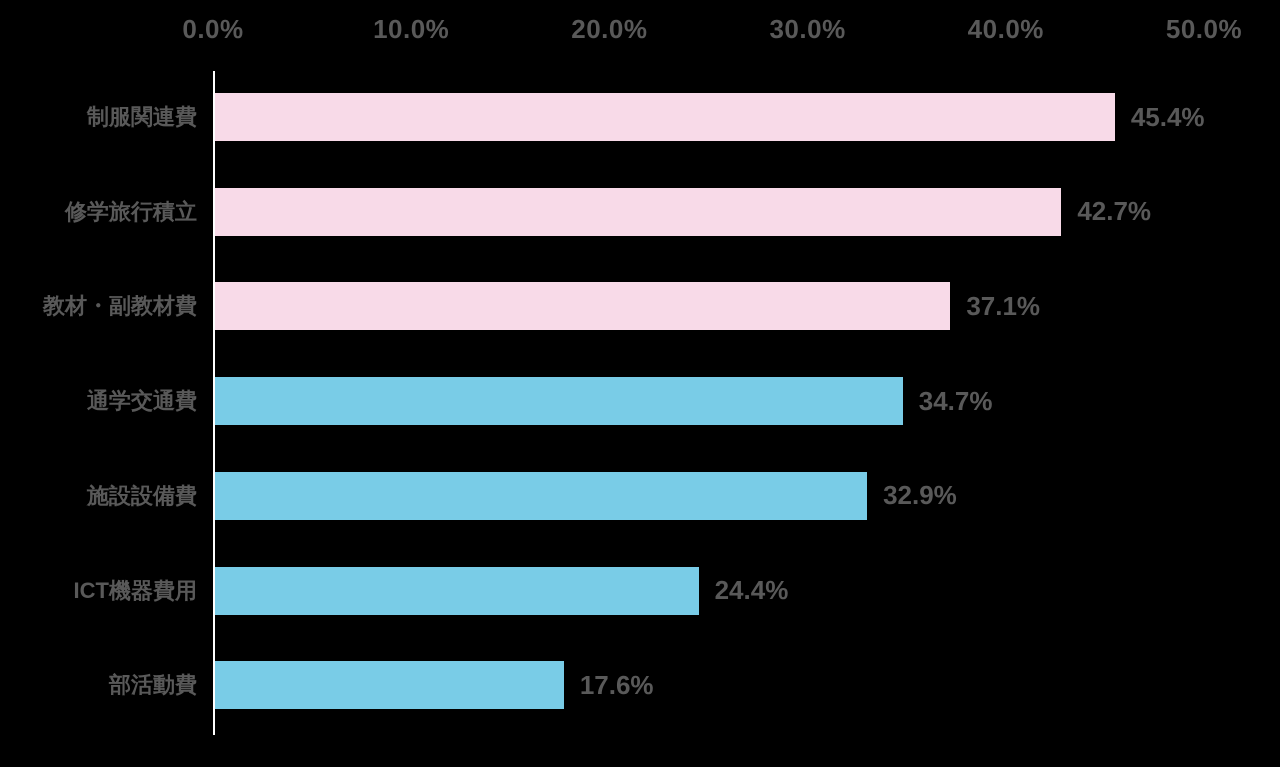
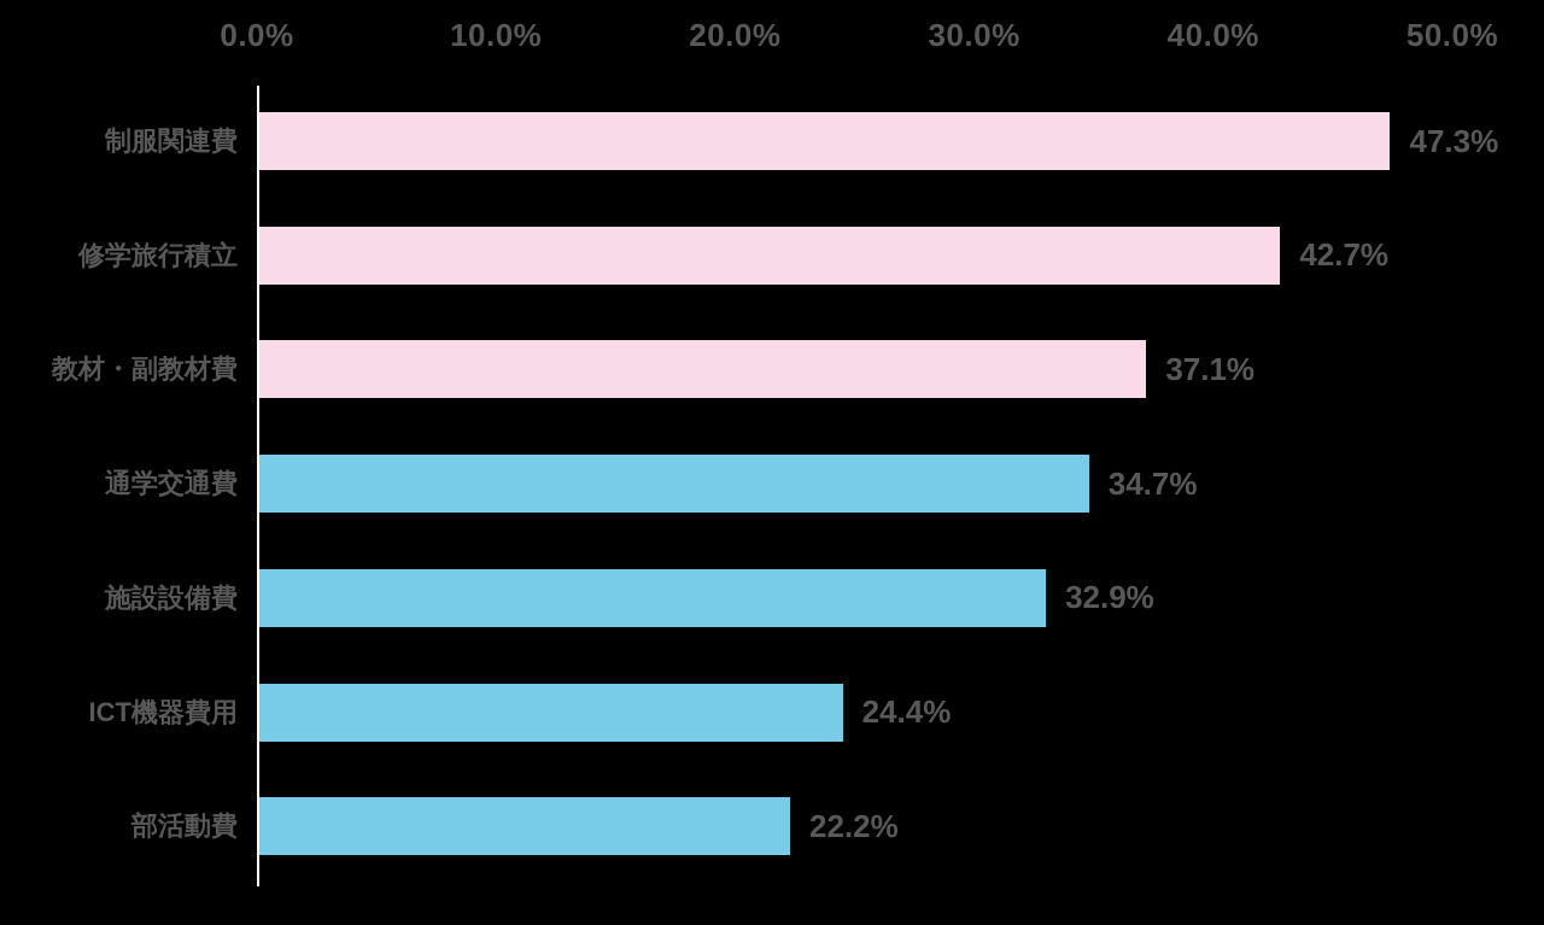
制服関連費: 45.4% -> 47.3%
部活動費: 17.6% -> 22.2%
